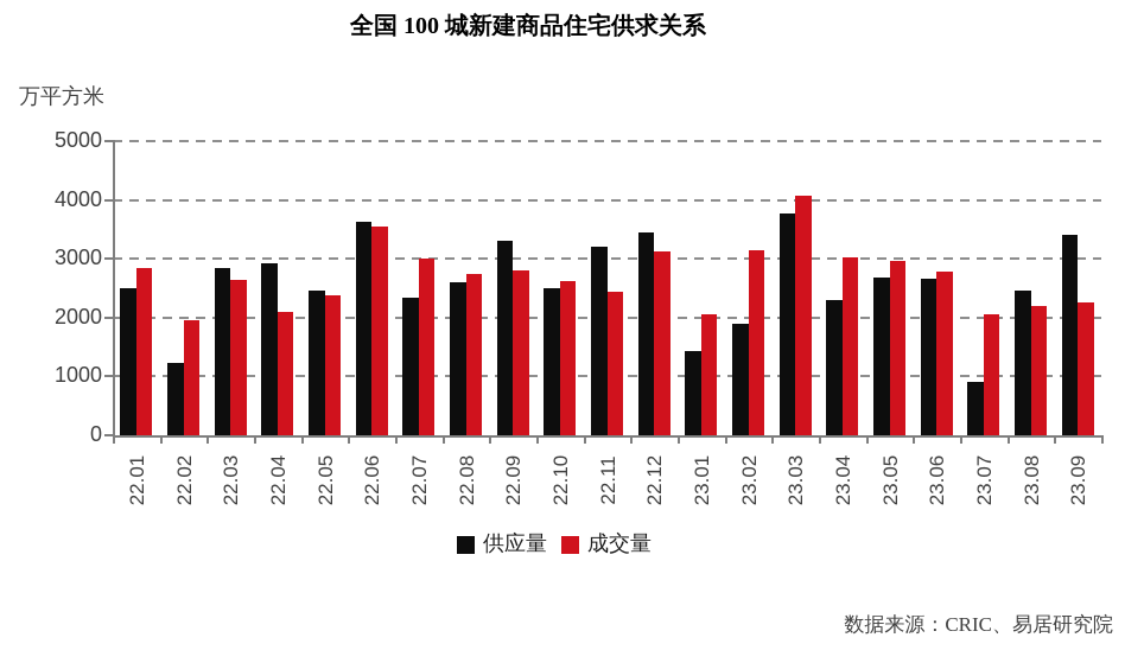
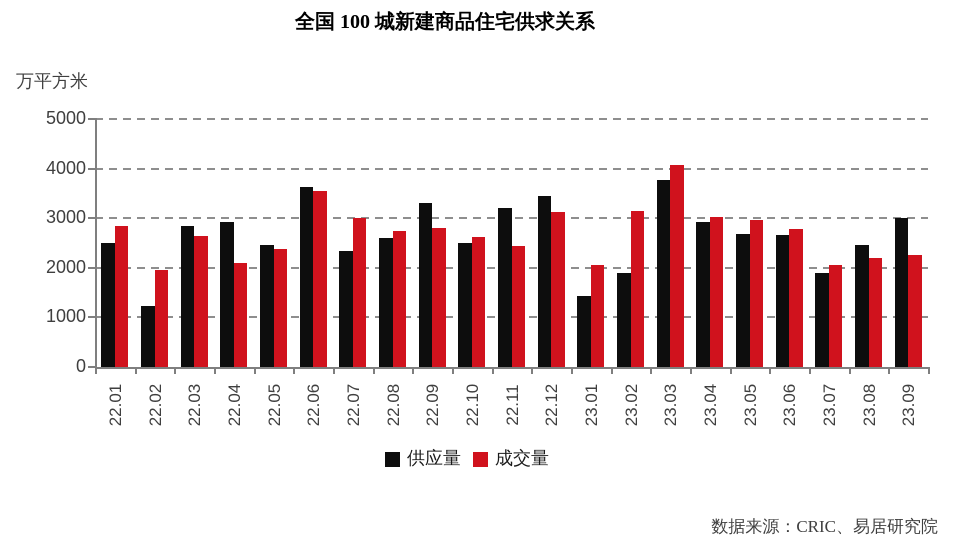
供应量/23.04: 2300 -> 2900
供应量/23.07: 900 -> 1900
供应量/23.09: 3400 -> 3000
